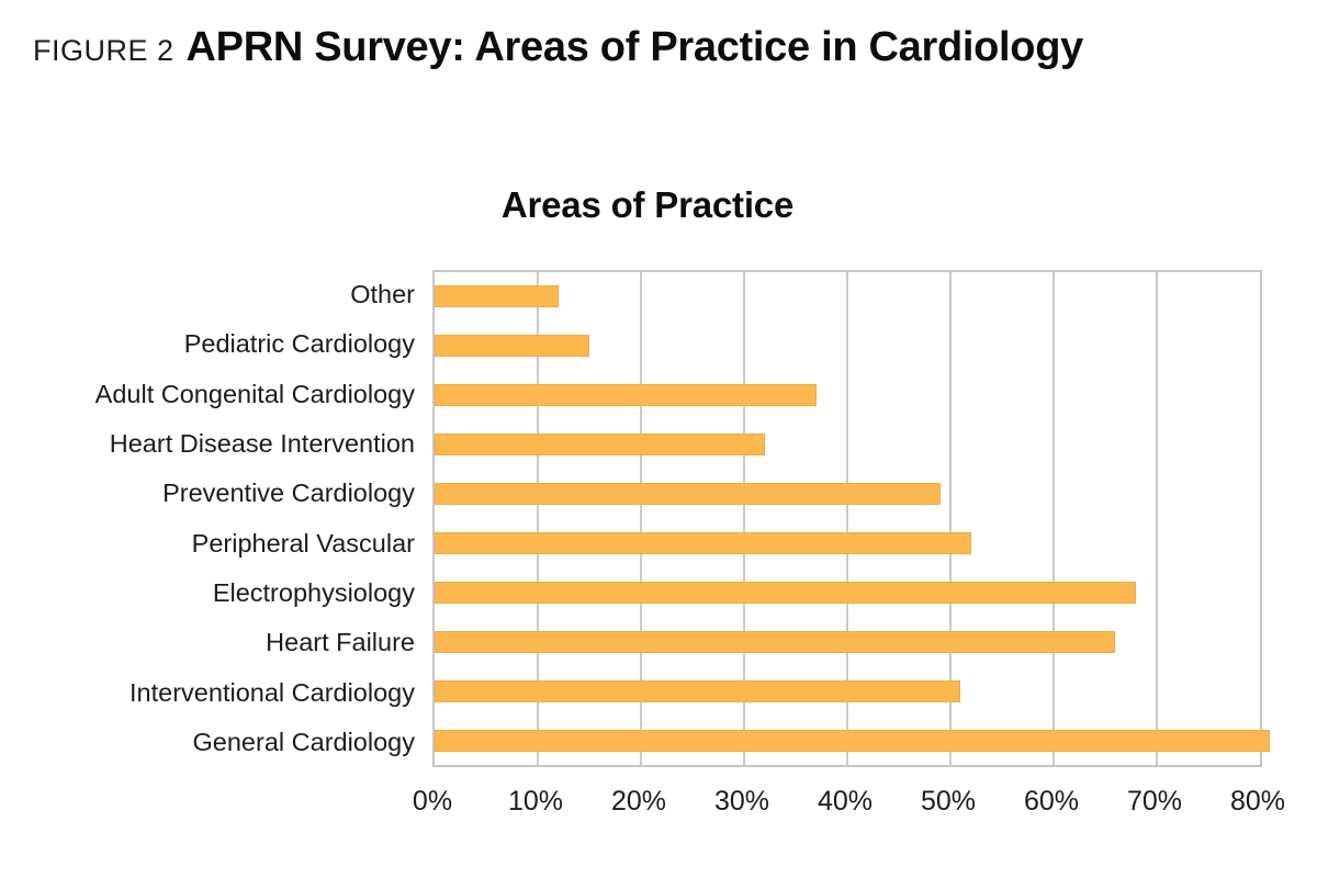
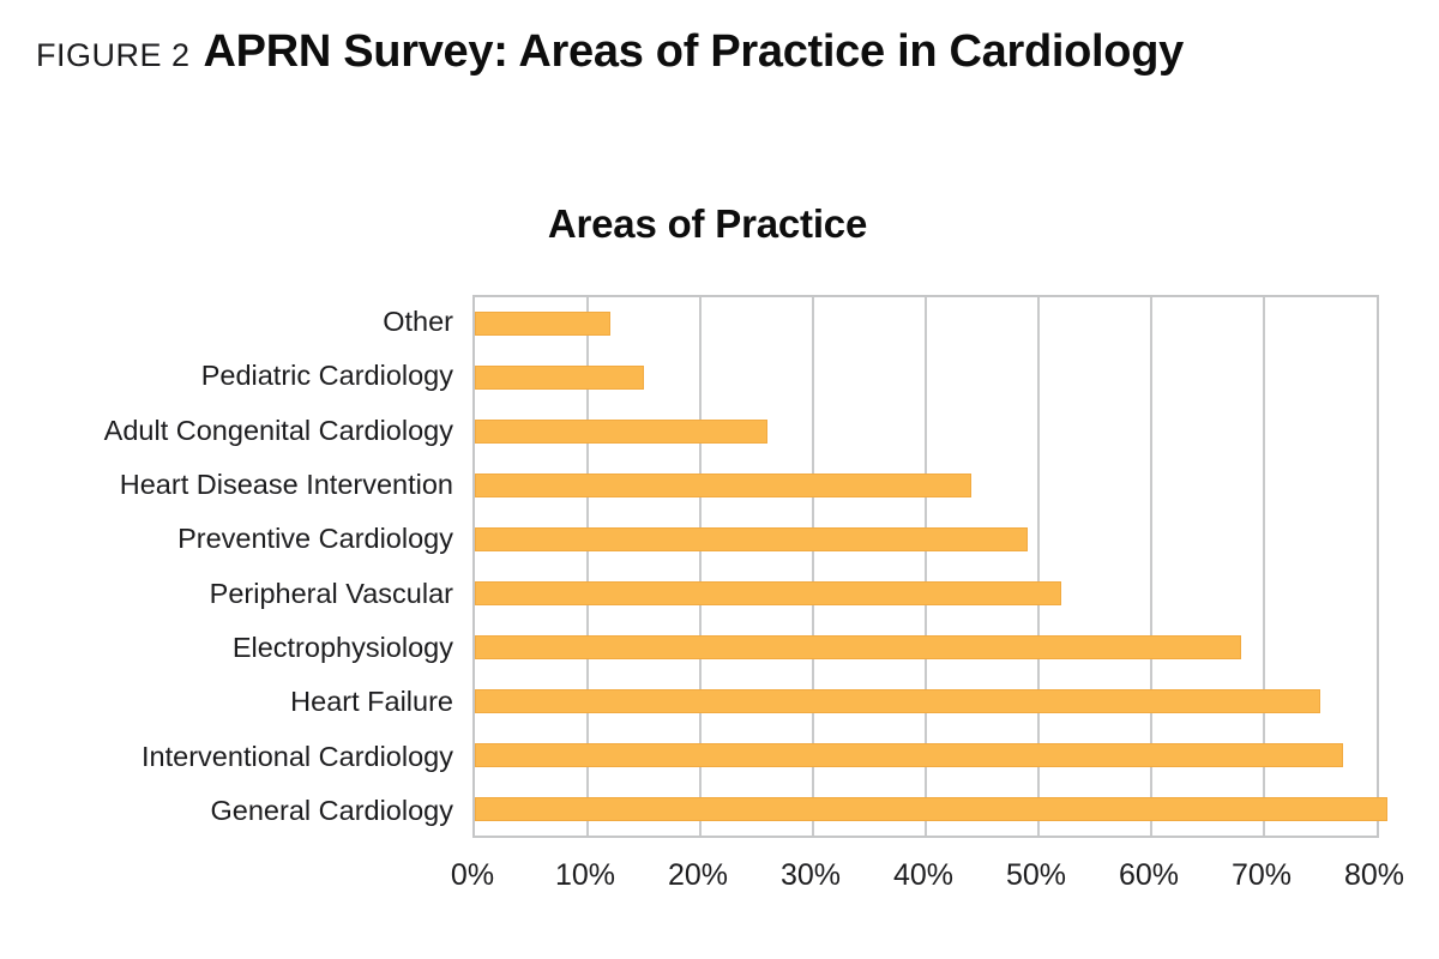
Adult Congenital Cardiology: 37% -> 26%
Heart Disease Intervention: 32% -> 44%
Heart Failure: 66% -> 75%
Interventional Cardiology: 51% -> 77%
